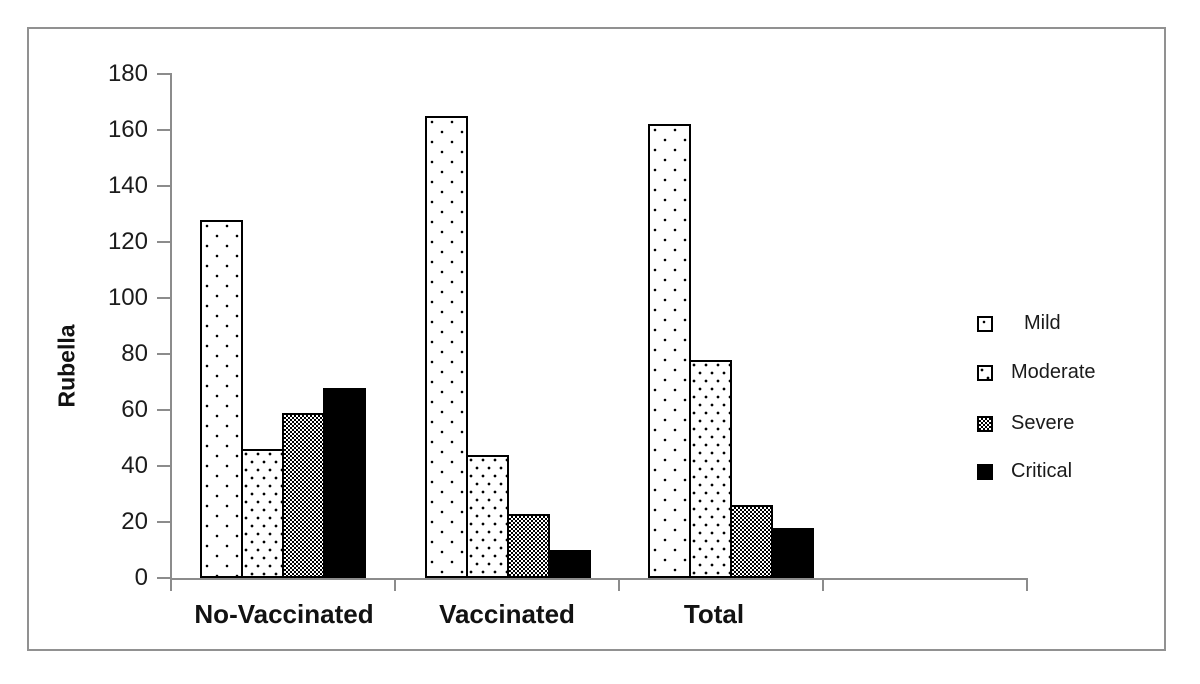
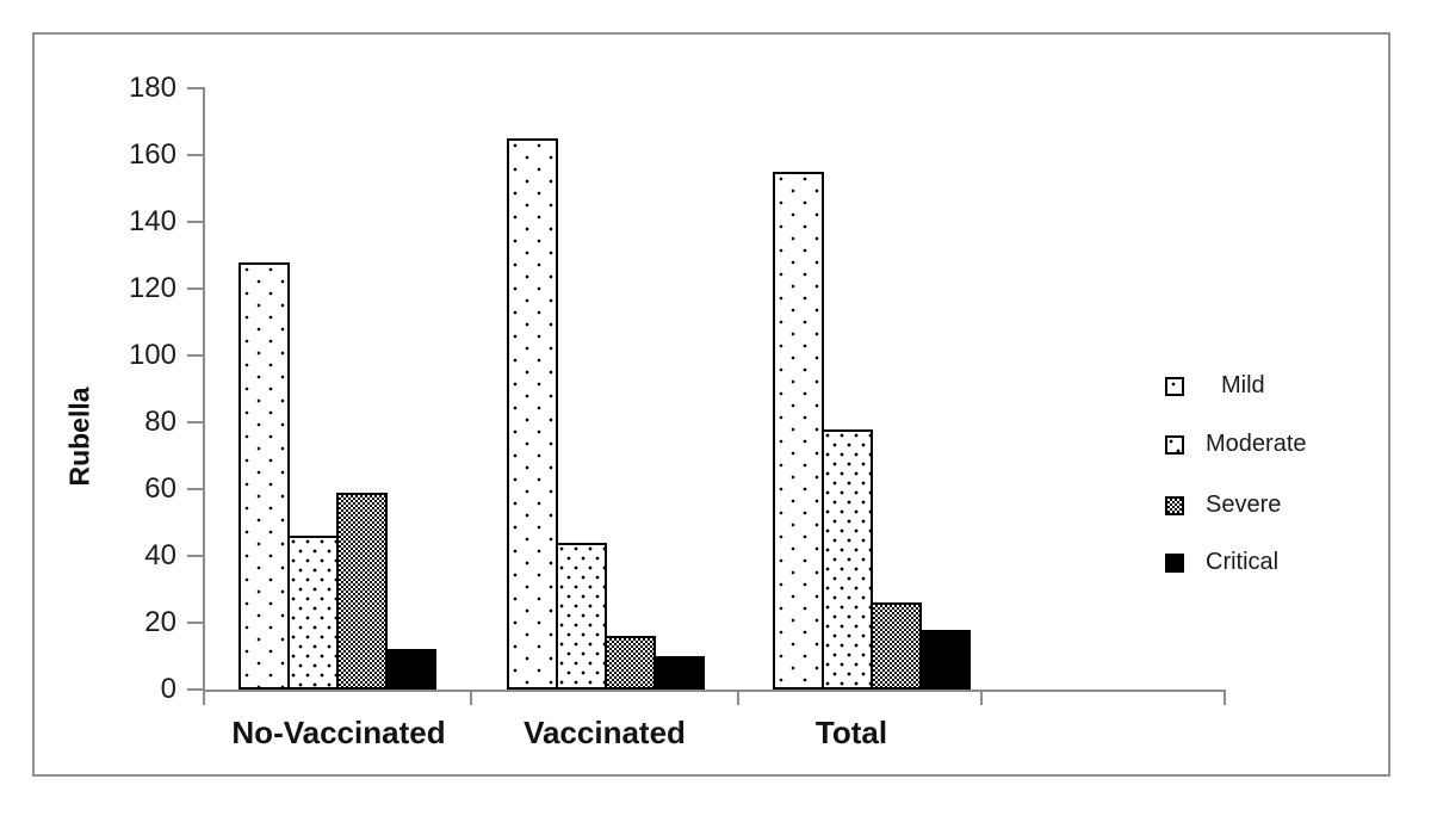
Critical/No-Vaccinated: 68 -> 12
Severe/Vaccinated: 23 -> 16
Mild/Total: 162 -> 155
